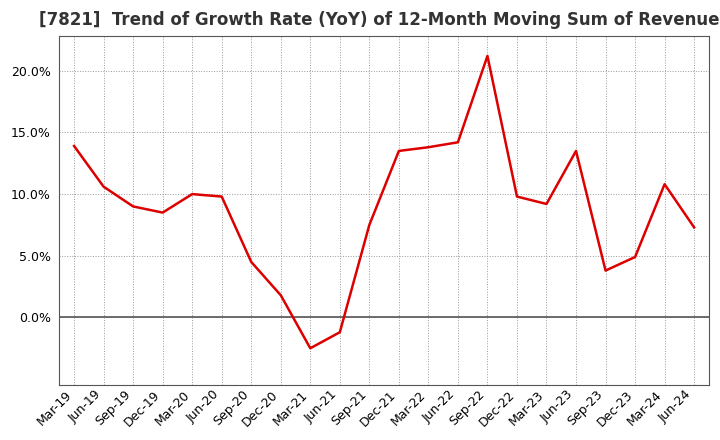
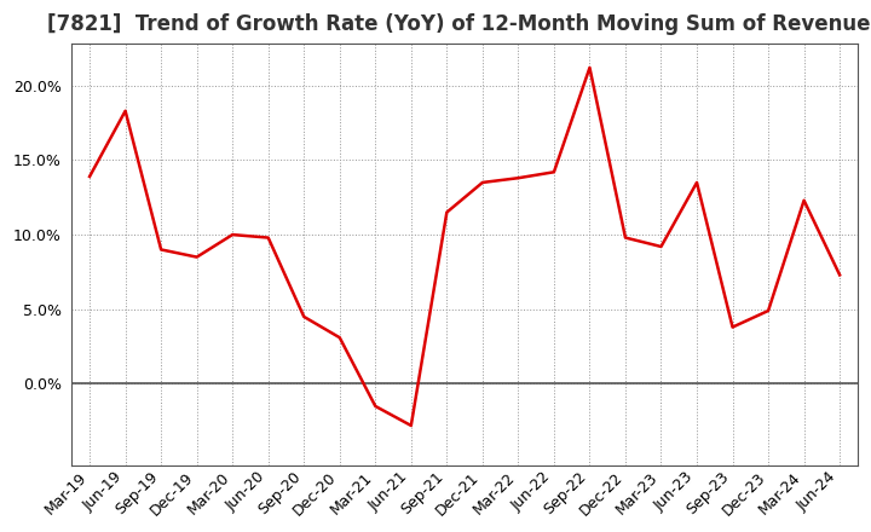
Jun-19: 10.6% -> 18.3%
Dec-20: 1.8% -> 3.1%
Mar-21: -2.5% -> -1.5%
Jun-21: -1.2% -> -2.8%
Sep-21: 7.5% -> 11.5%
Mar-24: 10.8% -> 12.3%
